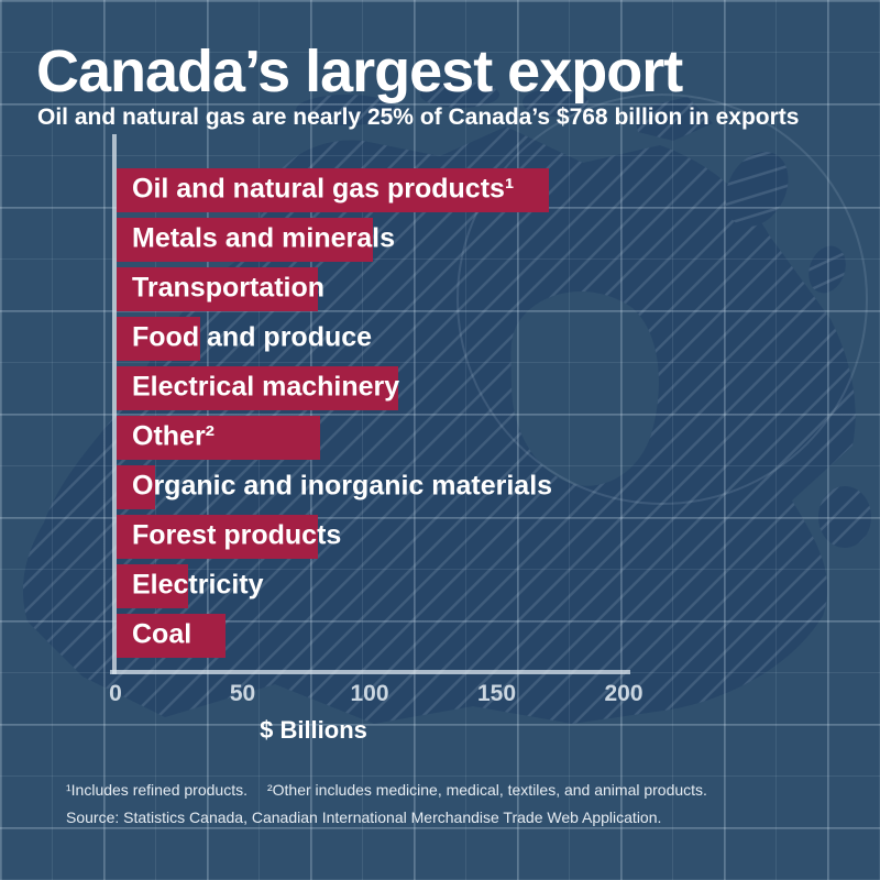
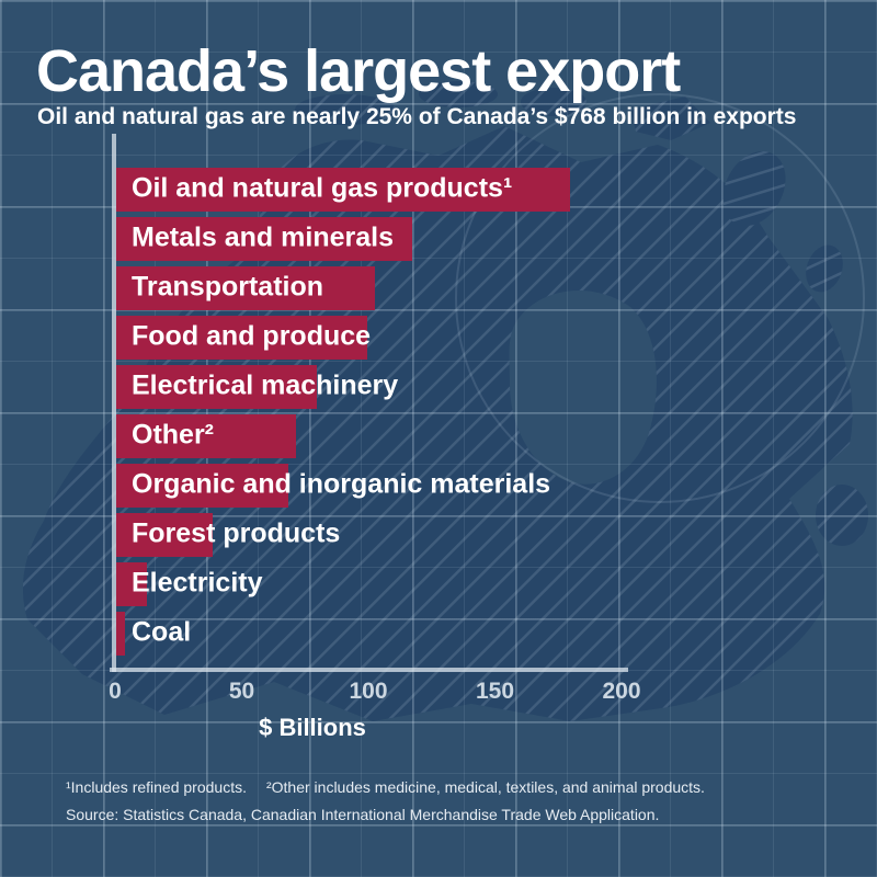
Oil and natural gas products¹: 170 -> 179
Metals and minerals: 101 -> 117
Transportation: 79 -> 102
Food and produce: 33 -> 99
Electrical machinery: 111 -> 79
Other²: 80 -> 71
Organic and inorganic materials: 15 -> 68
Forest products: 79 -> 38
Electricity: 28 -> 12
Coal: 43 -> 4
